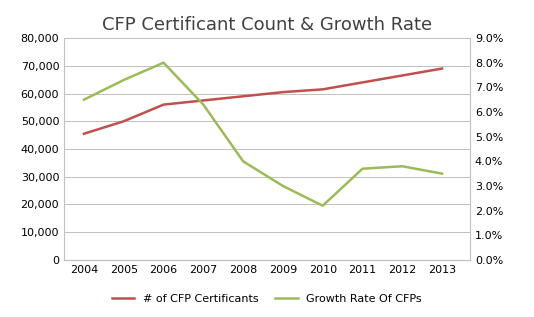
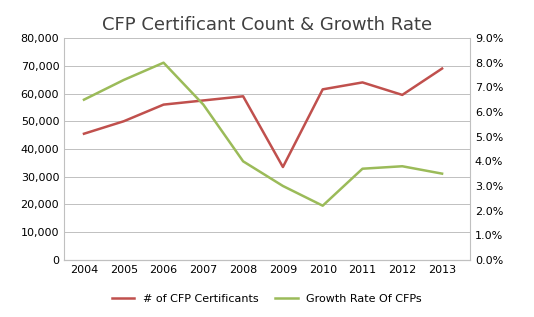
# of CFP Certificants/2009: 60,500 -> 33,500
# of CFP Certificants/2012: 66,500 -> 59,500
